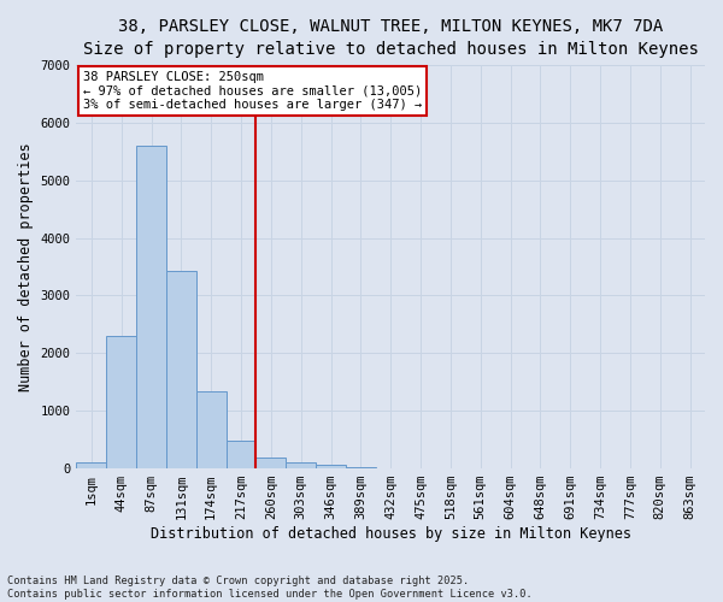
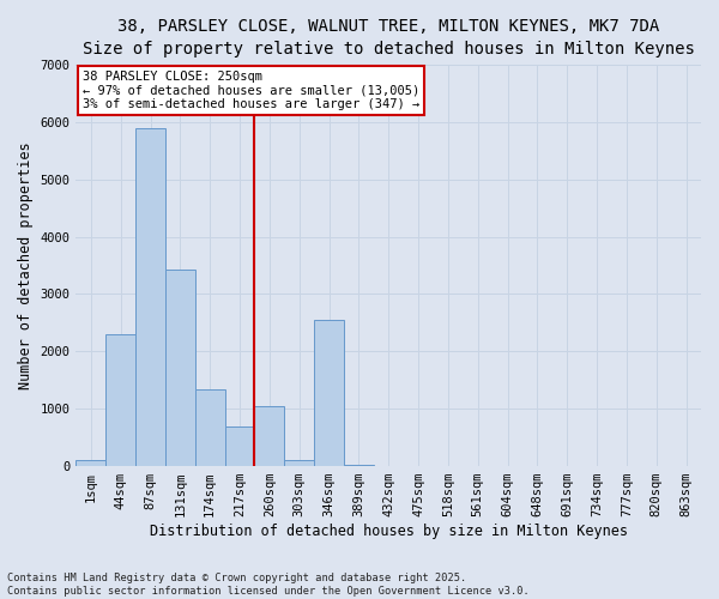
87sqm: 5600 -> 5900
217sqm: 490 -> 700
260sqm: 180 -> 1050
346sqm: 60 -> 2550
